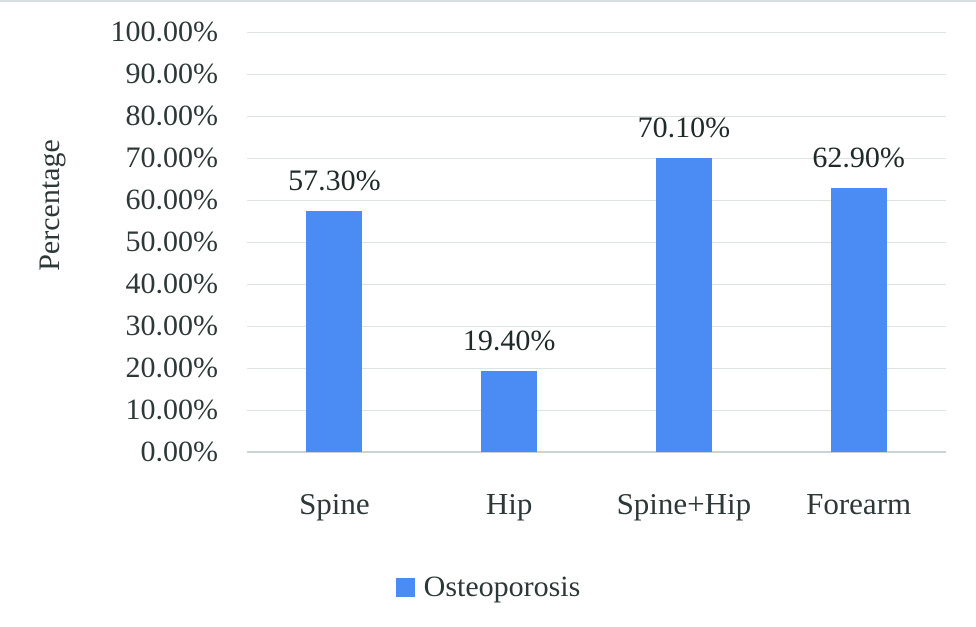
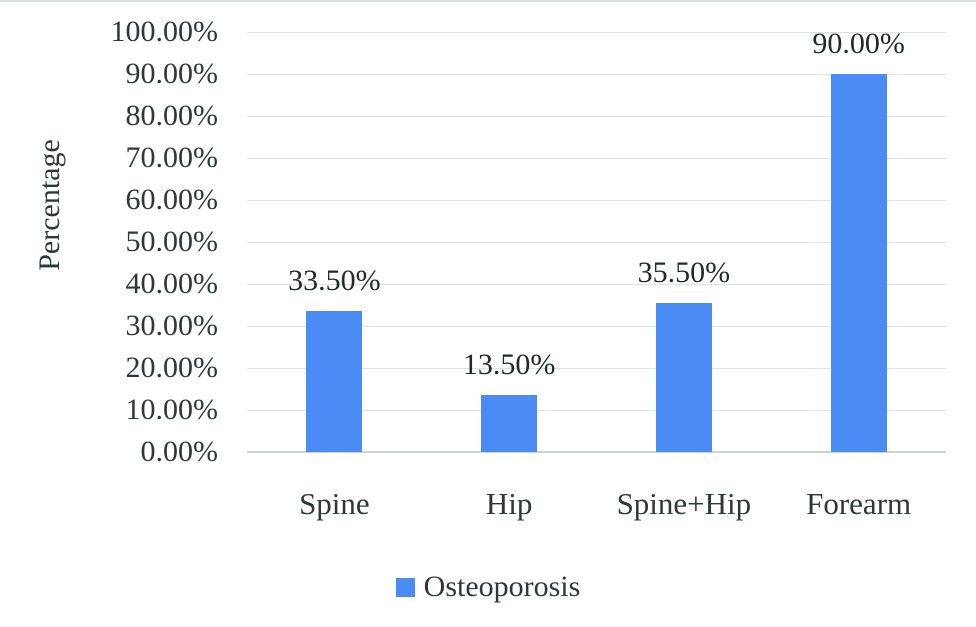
Spine: 57.30% -> 33.50%
Hip: 19.40% -> 13.50%
Spine+Hip: 70.10% -> 35.50%
Forearm: 62.90% -> 90.00%
